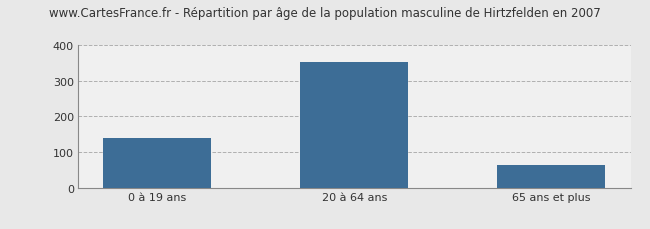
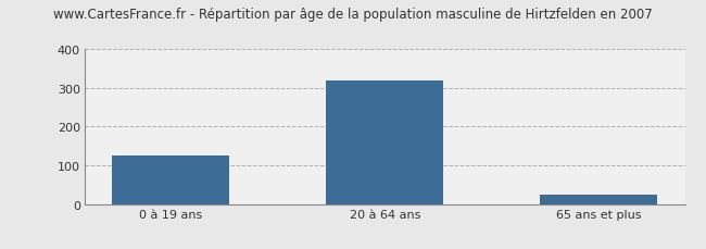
0 à 19 ans: 140 -> 125
20 à 64 ans: 352 -> 320
65 ans et plus: 63 -> 25
